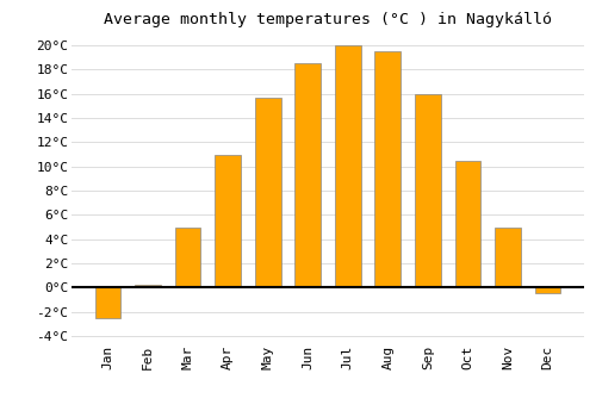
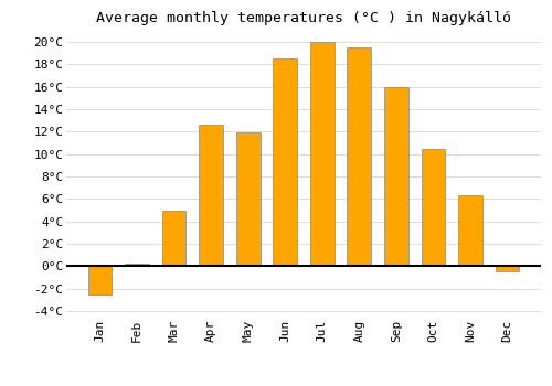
Apr: 11.0°C -> 12.6°C
May: 15.7°C -> 11.9°C
Nov: 5.0°C -> 6.3°C
